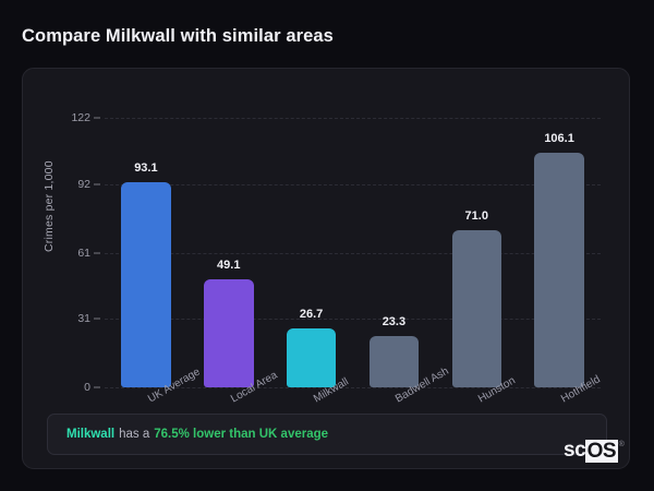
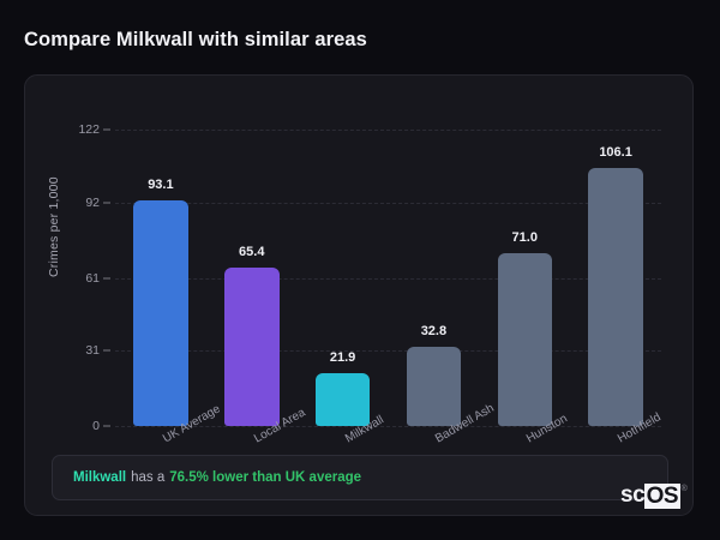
Local Area: 49.1 -> 65.4
Milkwall: 26.7 -> 21.9
Badwell Ash: 23.3 -> 32.8
